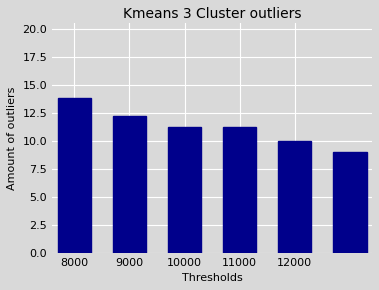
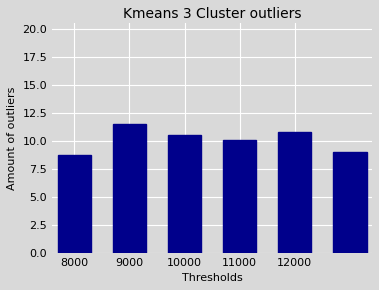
8000: 13.8 -> 8.7
9000: 12.2 -> 11.5
10000: 11.2 -> 10.5
11000: 11.2 -> 10.1
12000: 10.0 -> 10.8
